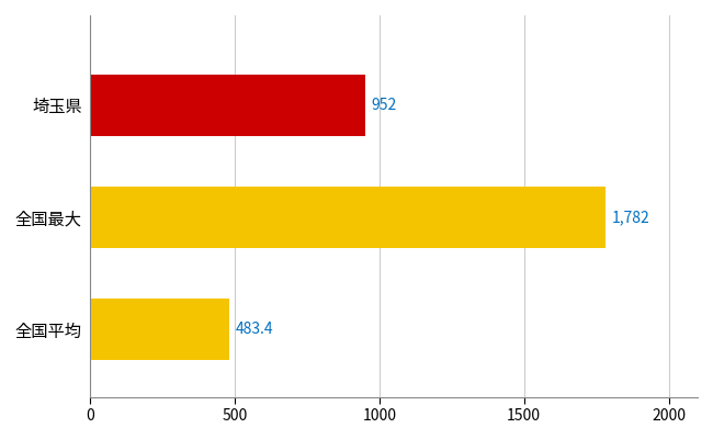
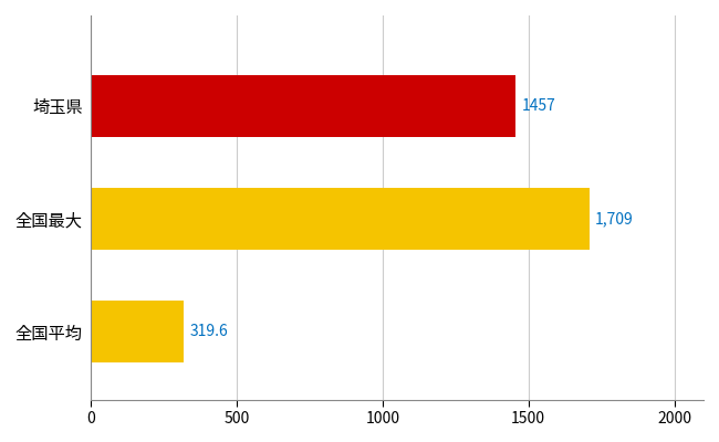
埼玉県: 952 -> 1457
全国最大: 1,782 -> 1,709
全国平均: 483.4 -> 319.6
